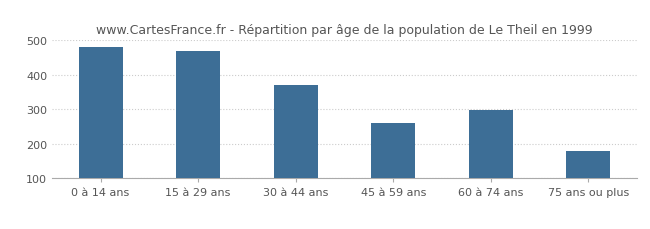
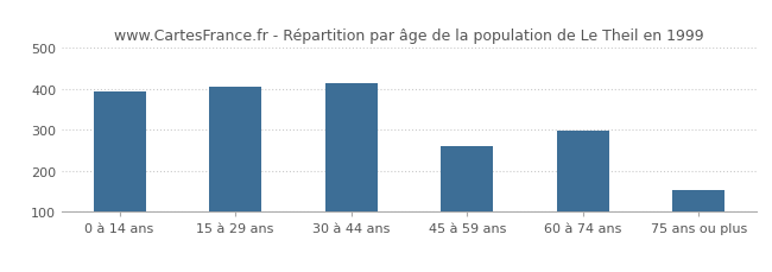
0 à 14 ans: 480 -> 395
15 à 29 ans: 470 -> 405
30 à 44 ans: 370 -> 415
75 ans ou plus: 180 -> 154
